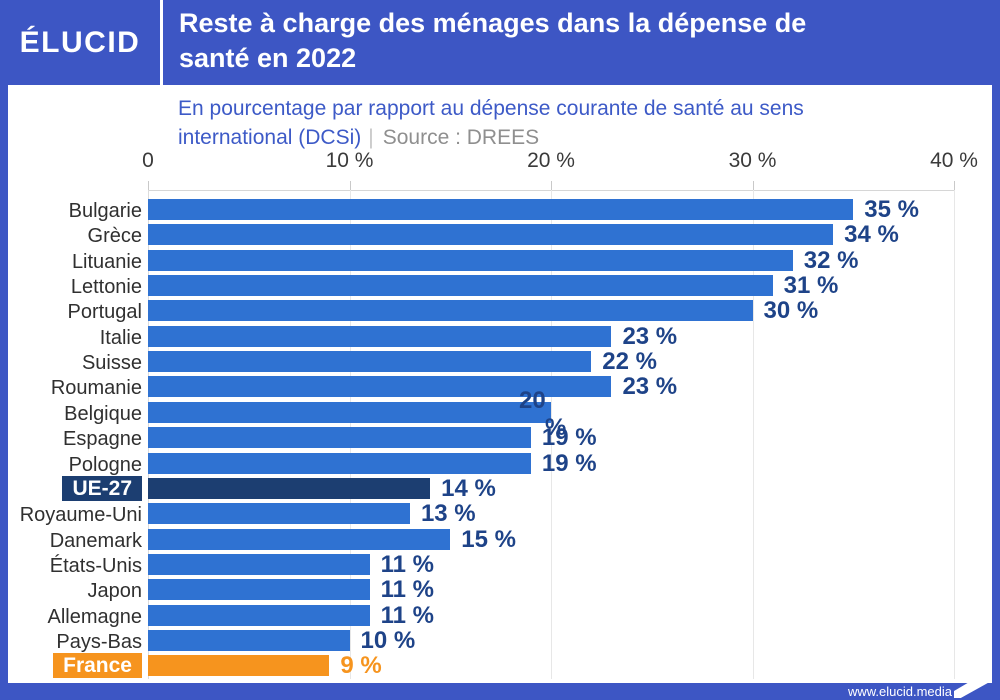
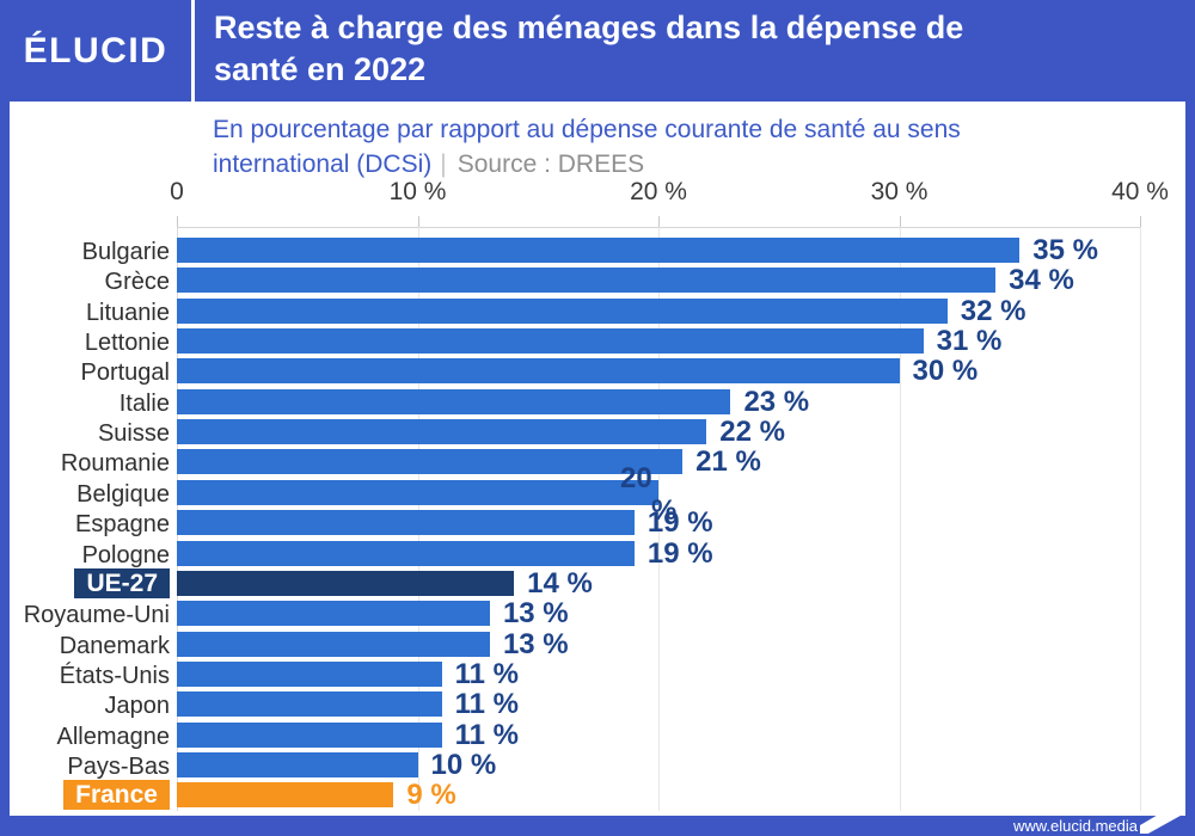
Roumanie: 23 -> 21
Danemark: 15 -> 13
